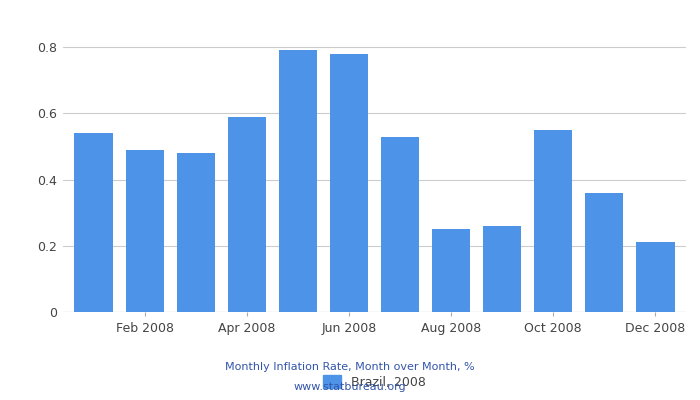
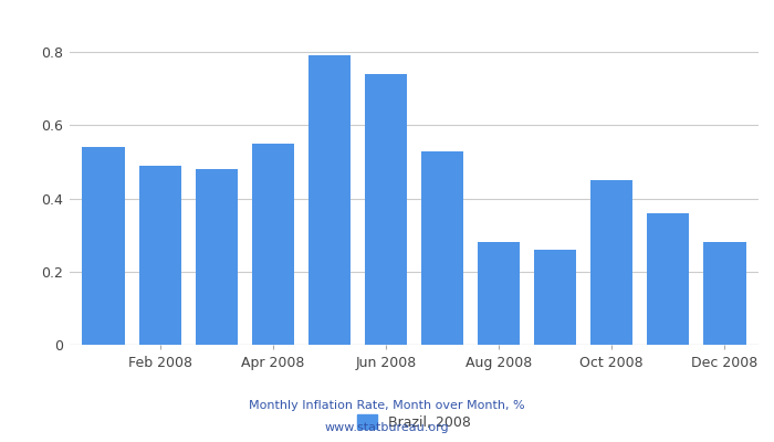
Apr 2008: 0.59 -> 0.55
Jun 2008: 0.78 -> 0.74
Aug 2008: 0.25 -> 0.28
Oct 2008: 0.55 -> 0.45
Dec 2008: 0.21 -> 0.28
